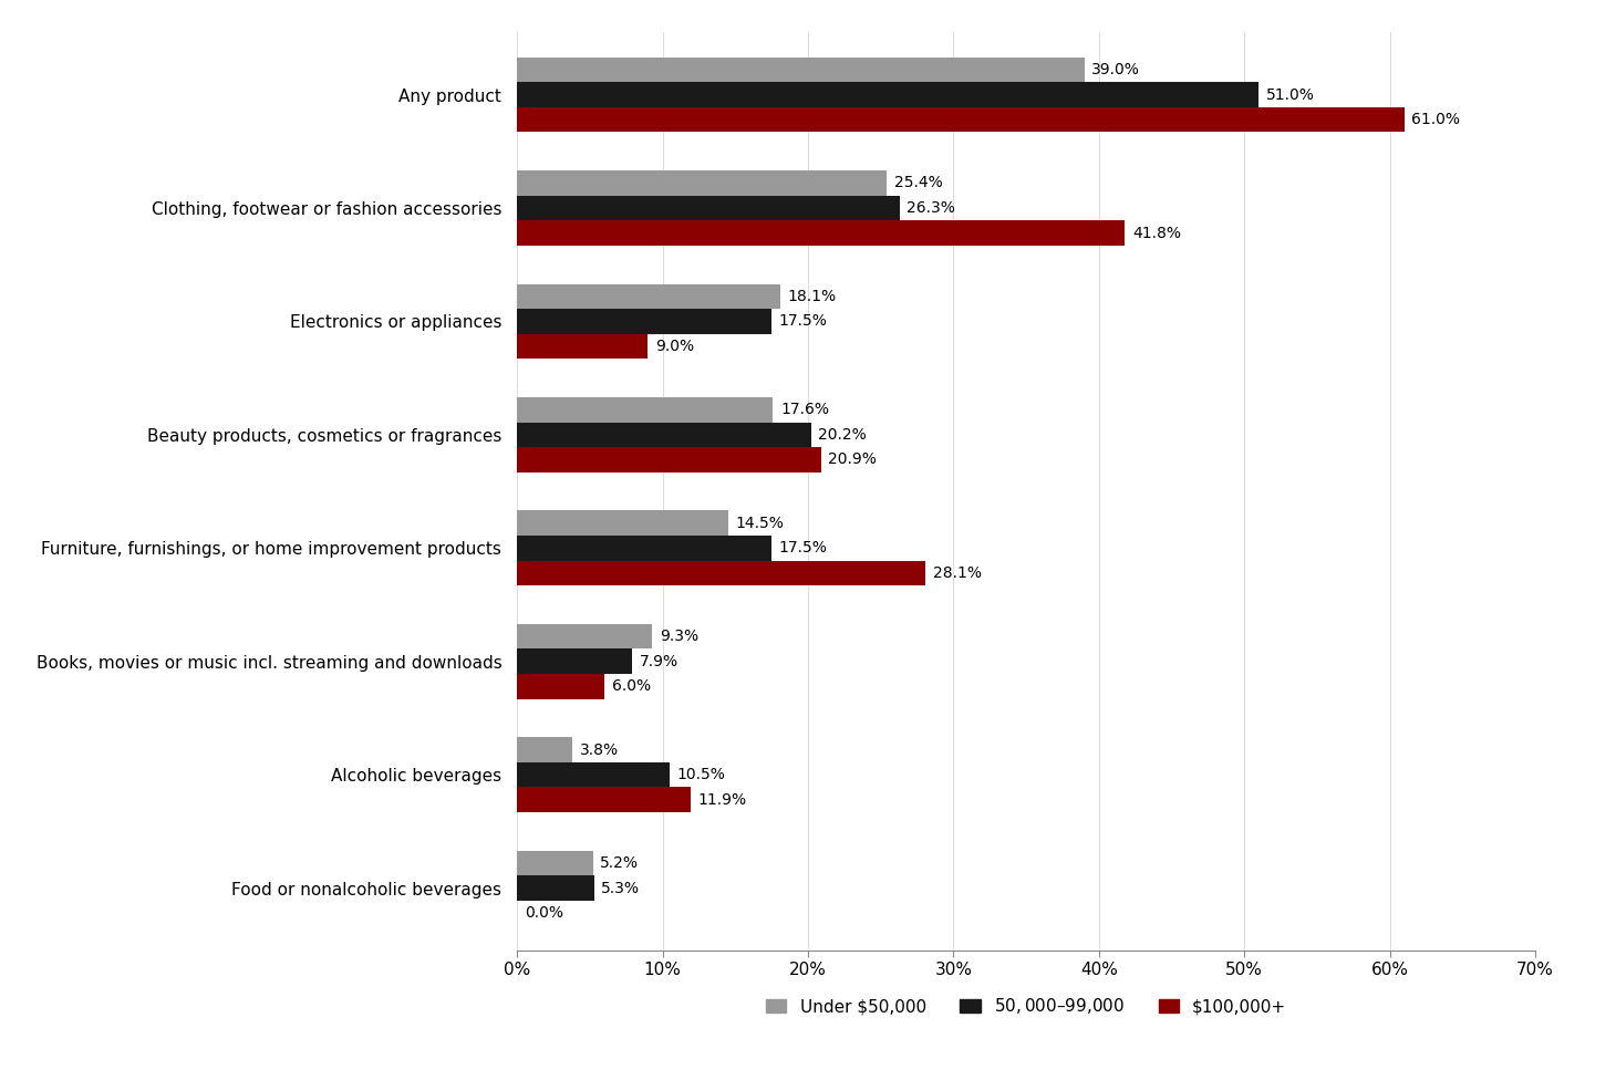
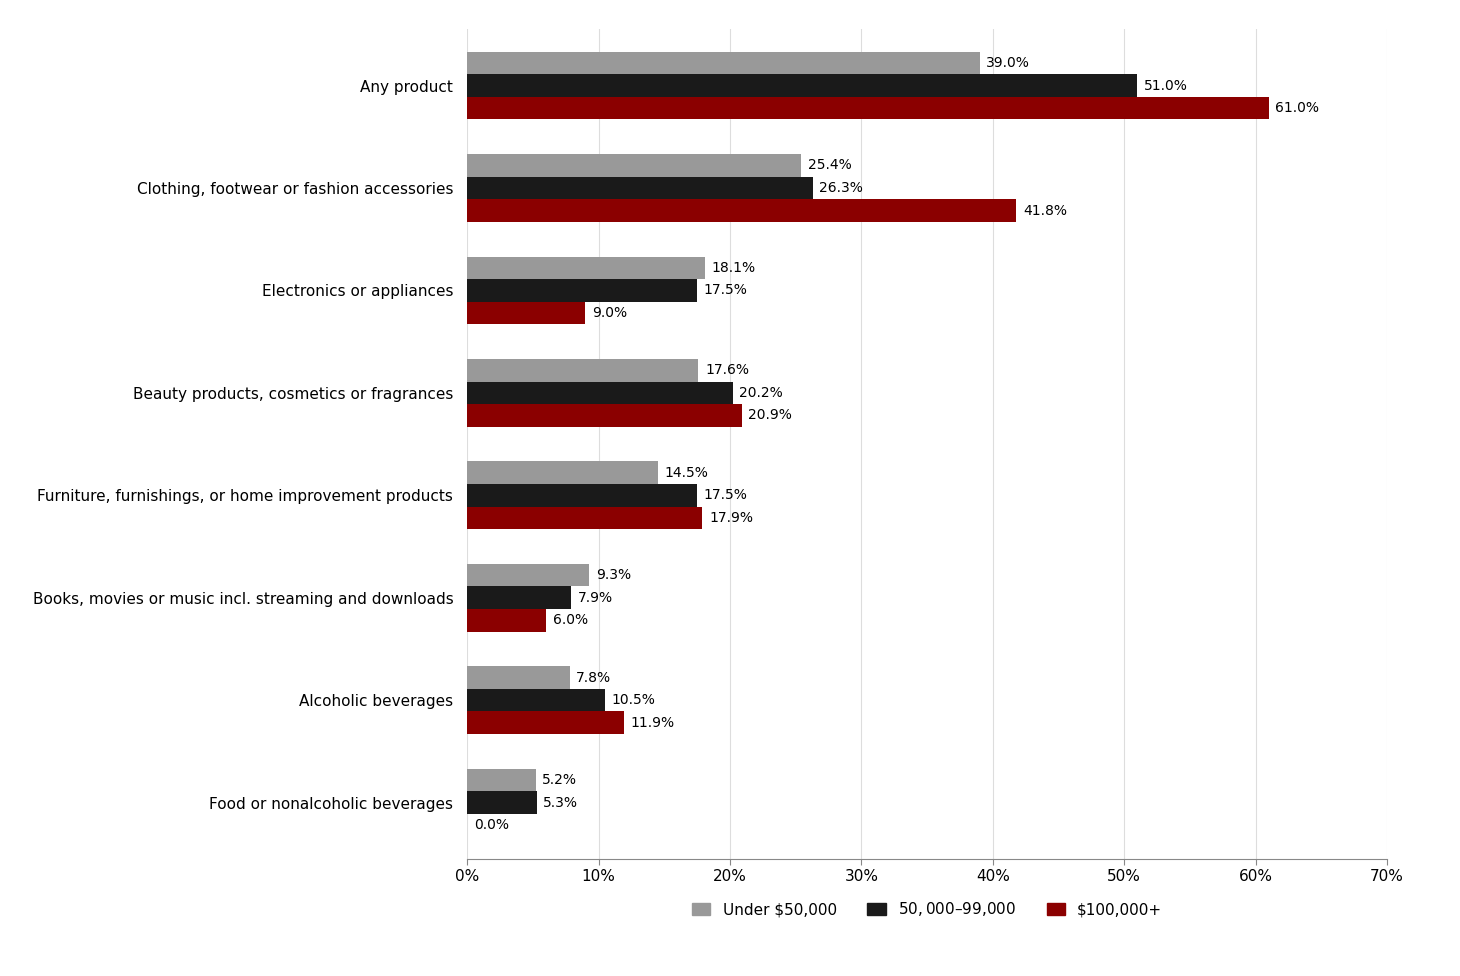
$100,000+/Furniture, furnishings, or home improvement products: 28.1% -> 17.9%
Under $50,000/Alcoholic beverages: 3.8% -> 7.8%
